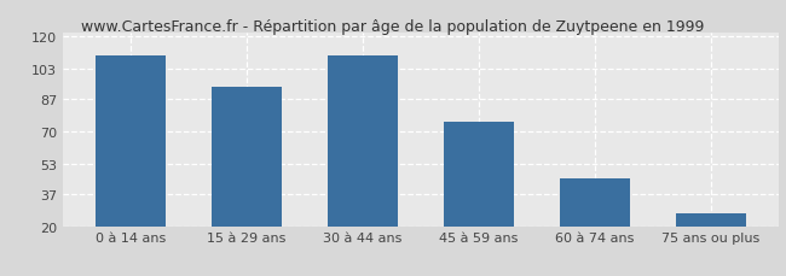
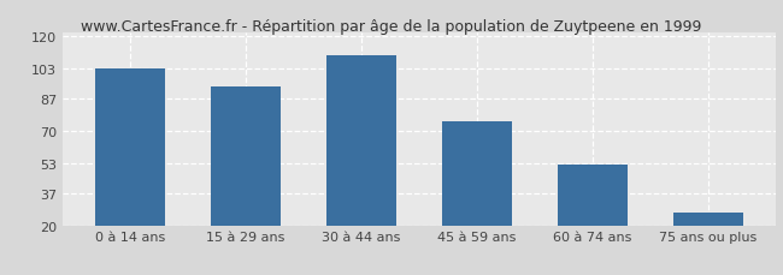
0 à 14 ans: 110 -> 103
60 à 74 ans: 45 -> 52
